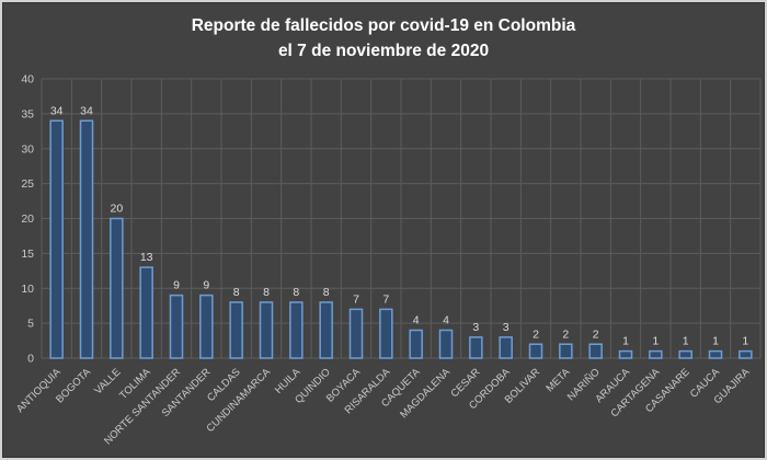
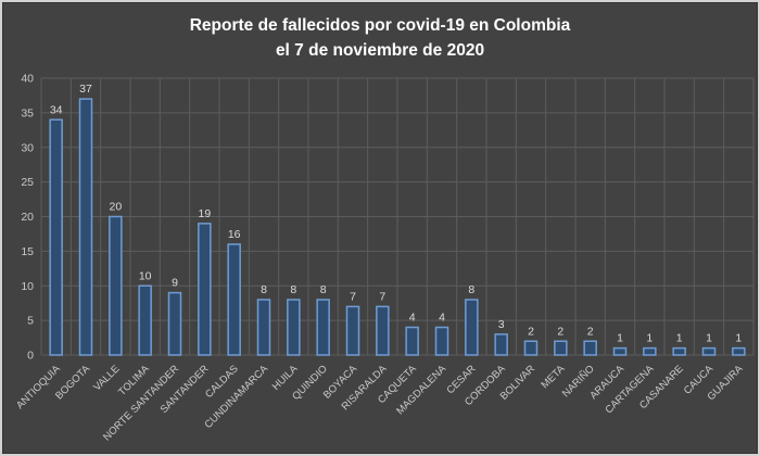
BOGOTA: 34 -> 37
TOLIMA: 13 -> 10
SANTANDER: 9 -> 19
CALDAS: 8 -> 16
CESAR: 3 -> 8
